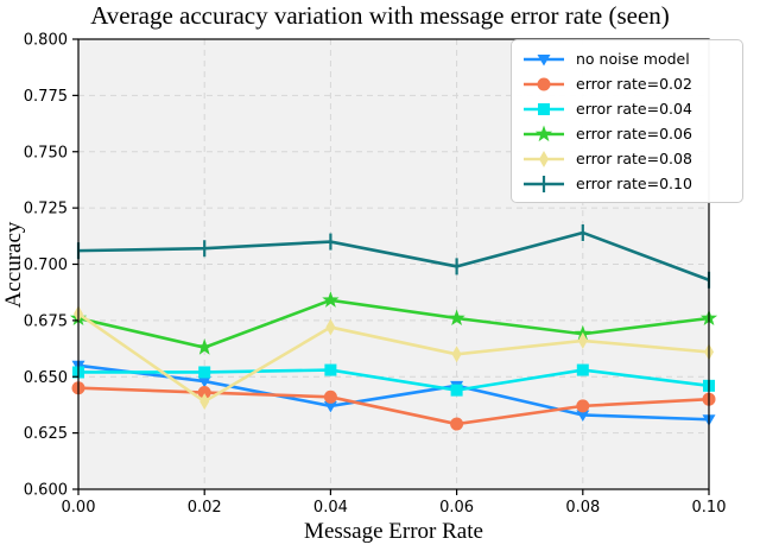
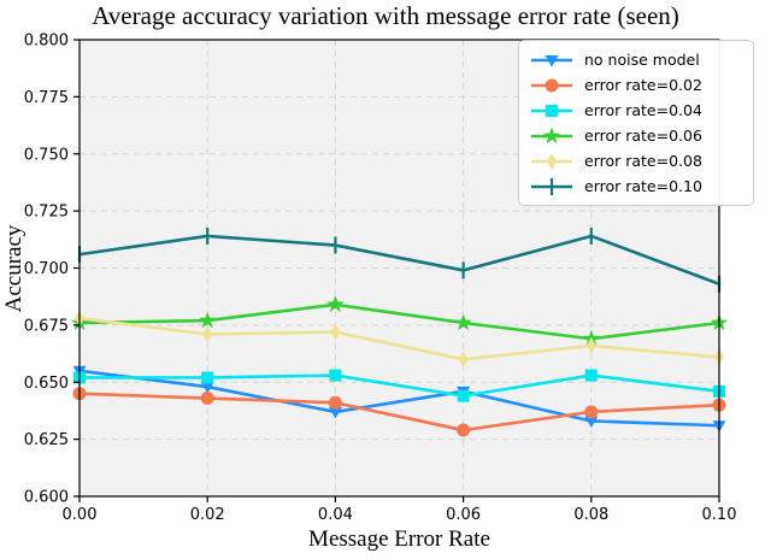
error rate=0.06/0.02: 0.663 -> 0.677
error rate=0.08/0.02: 0.639 -> 0.671
error rate=0.10/0.02: 0.707 -> 0.714
